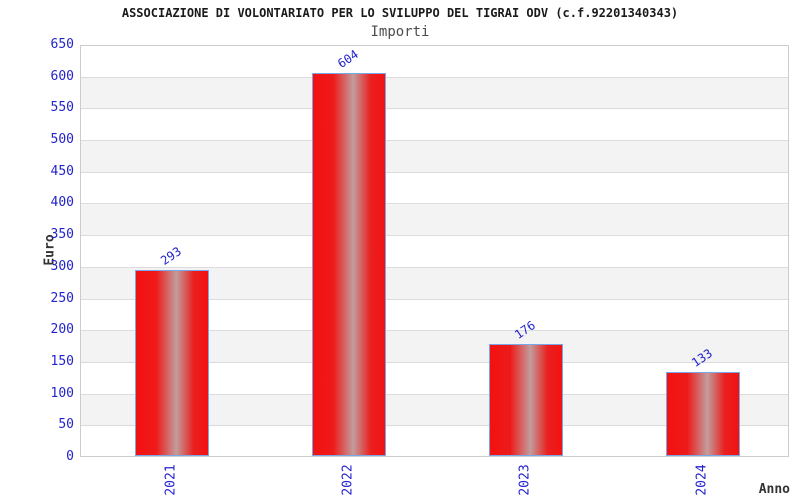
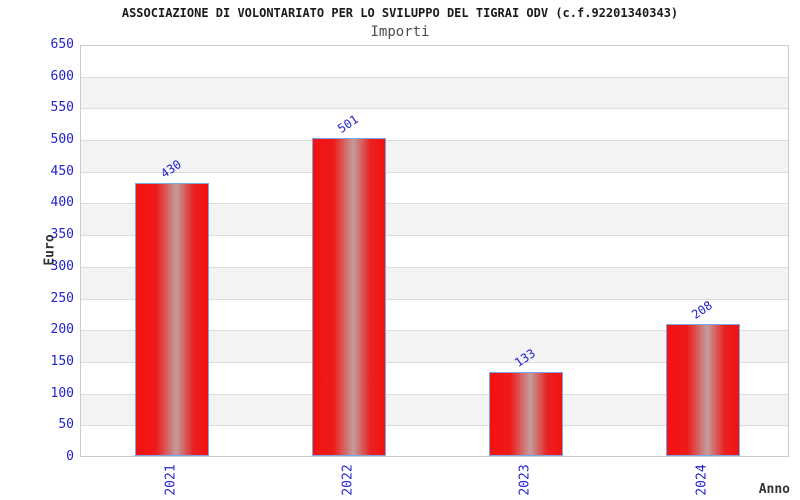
2021: 293 -> 430
2022: 604 -> 501
2023: 176 -> 133
2024: 133 -> 208
